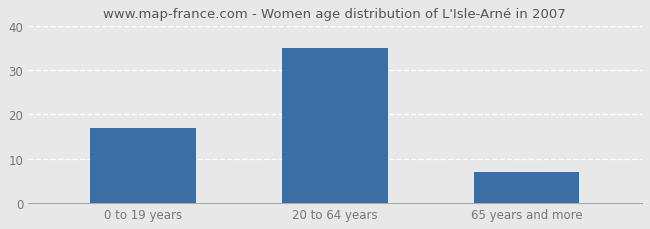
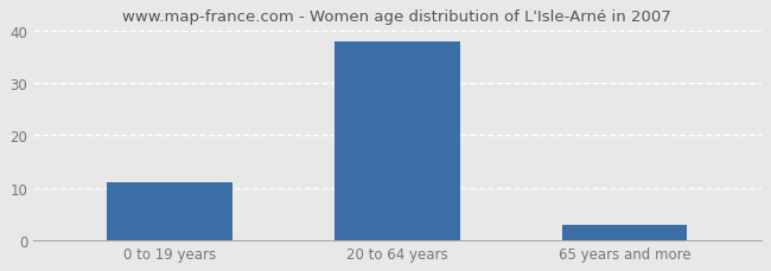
0 to 19 years: 17 -> 11
20 to 64 years: 35 -> 38
65 years and more: 7 -> 3
